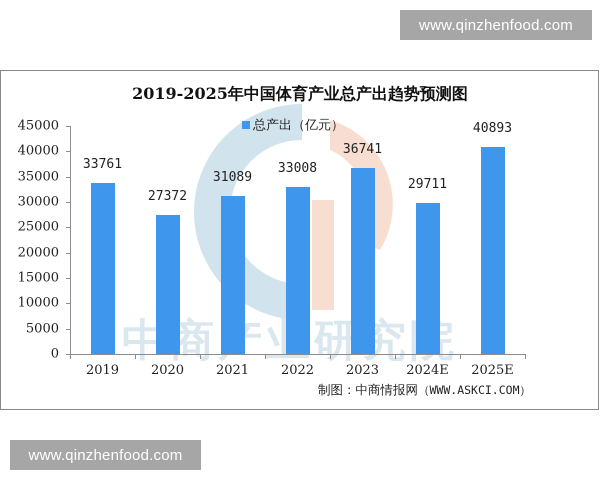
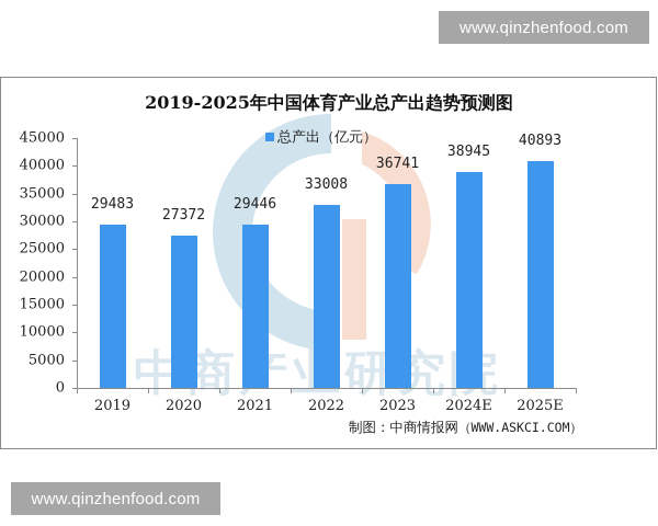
2019: 33761 -> 29483
2021: 31089 -> 29446
2024E: 29711 -> 38945
